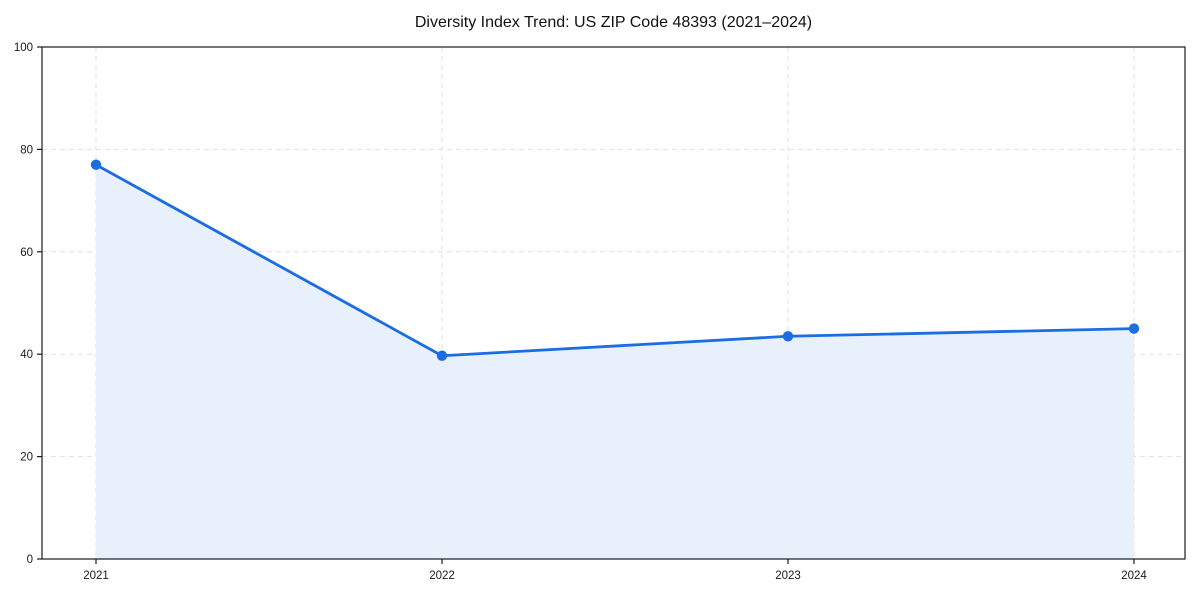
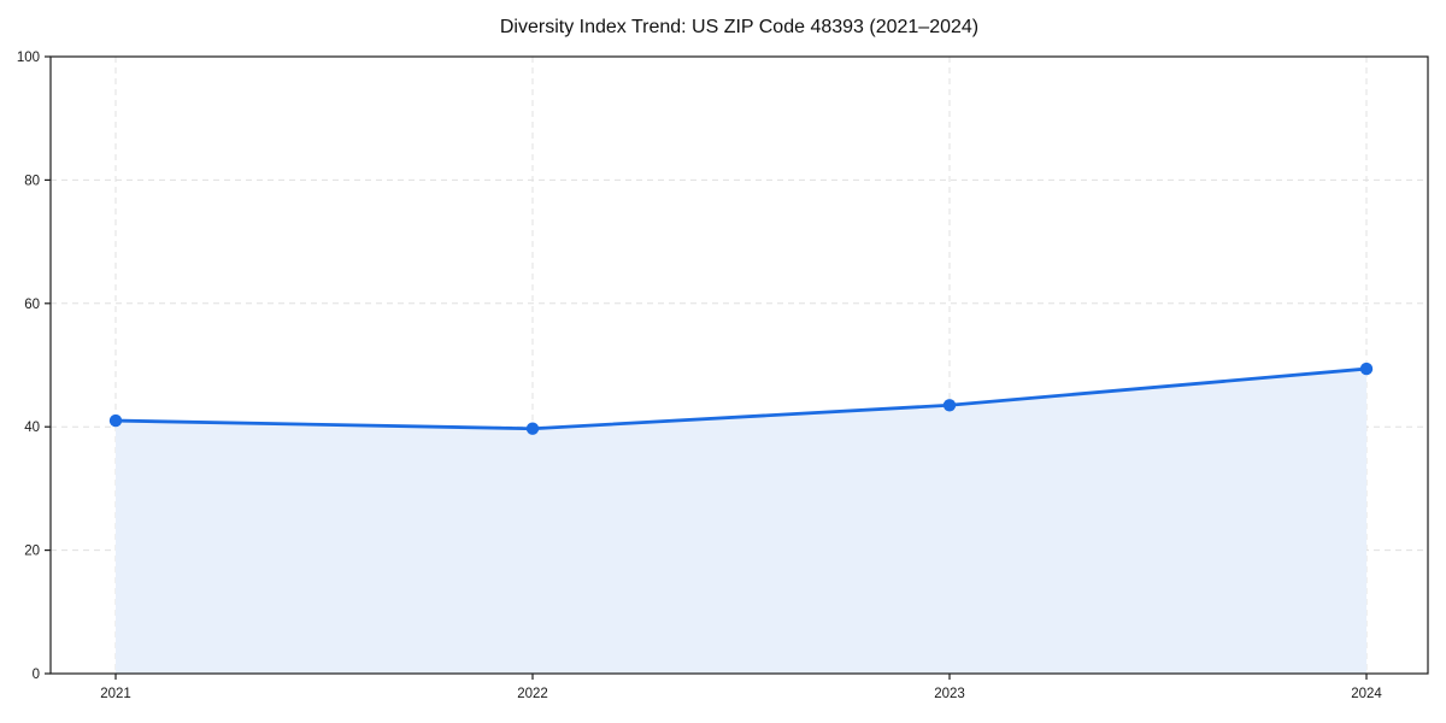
2021: 77 -> 41
2024: 45 -> 49
